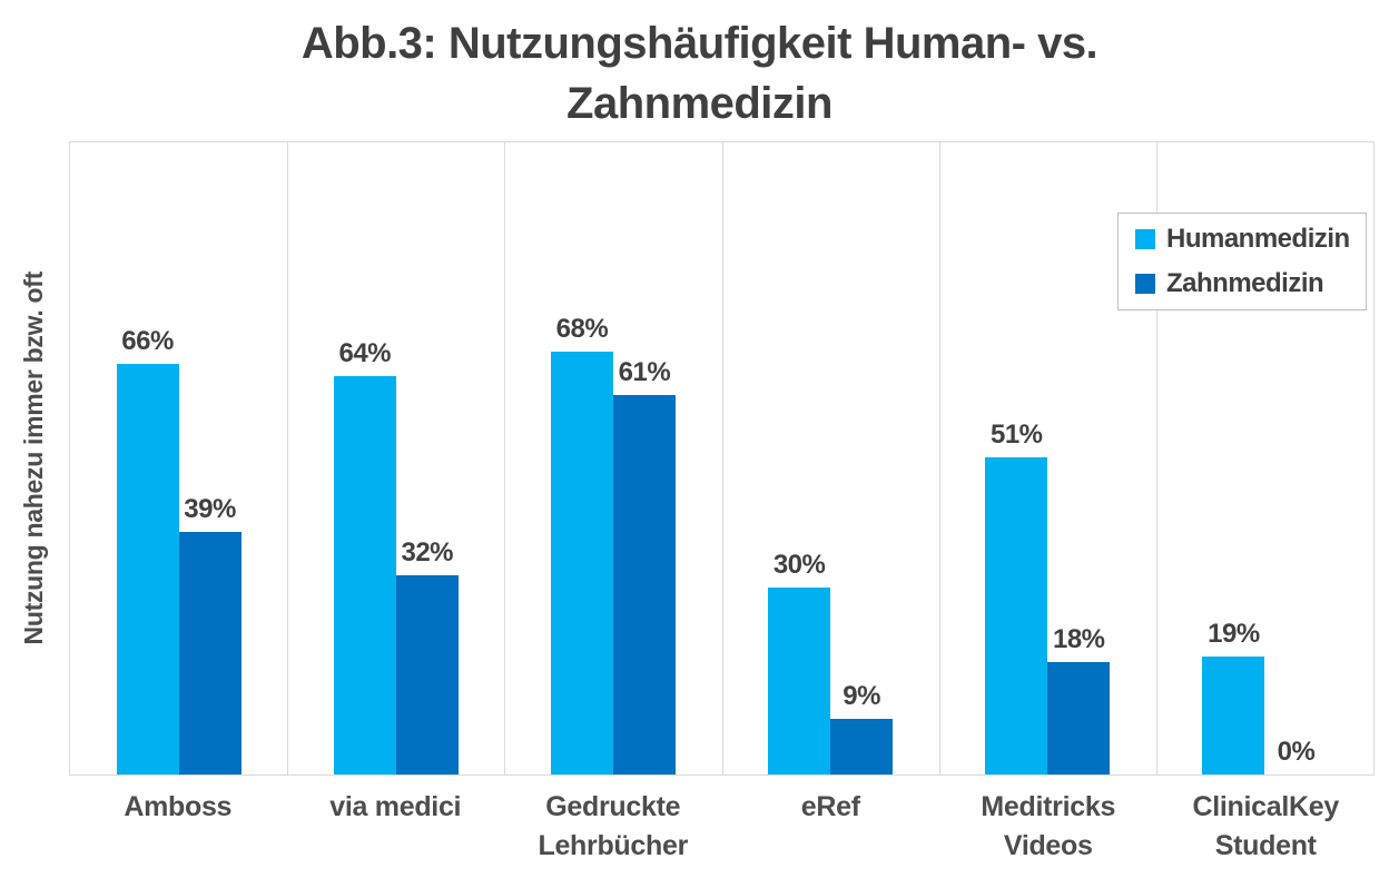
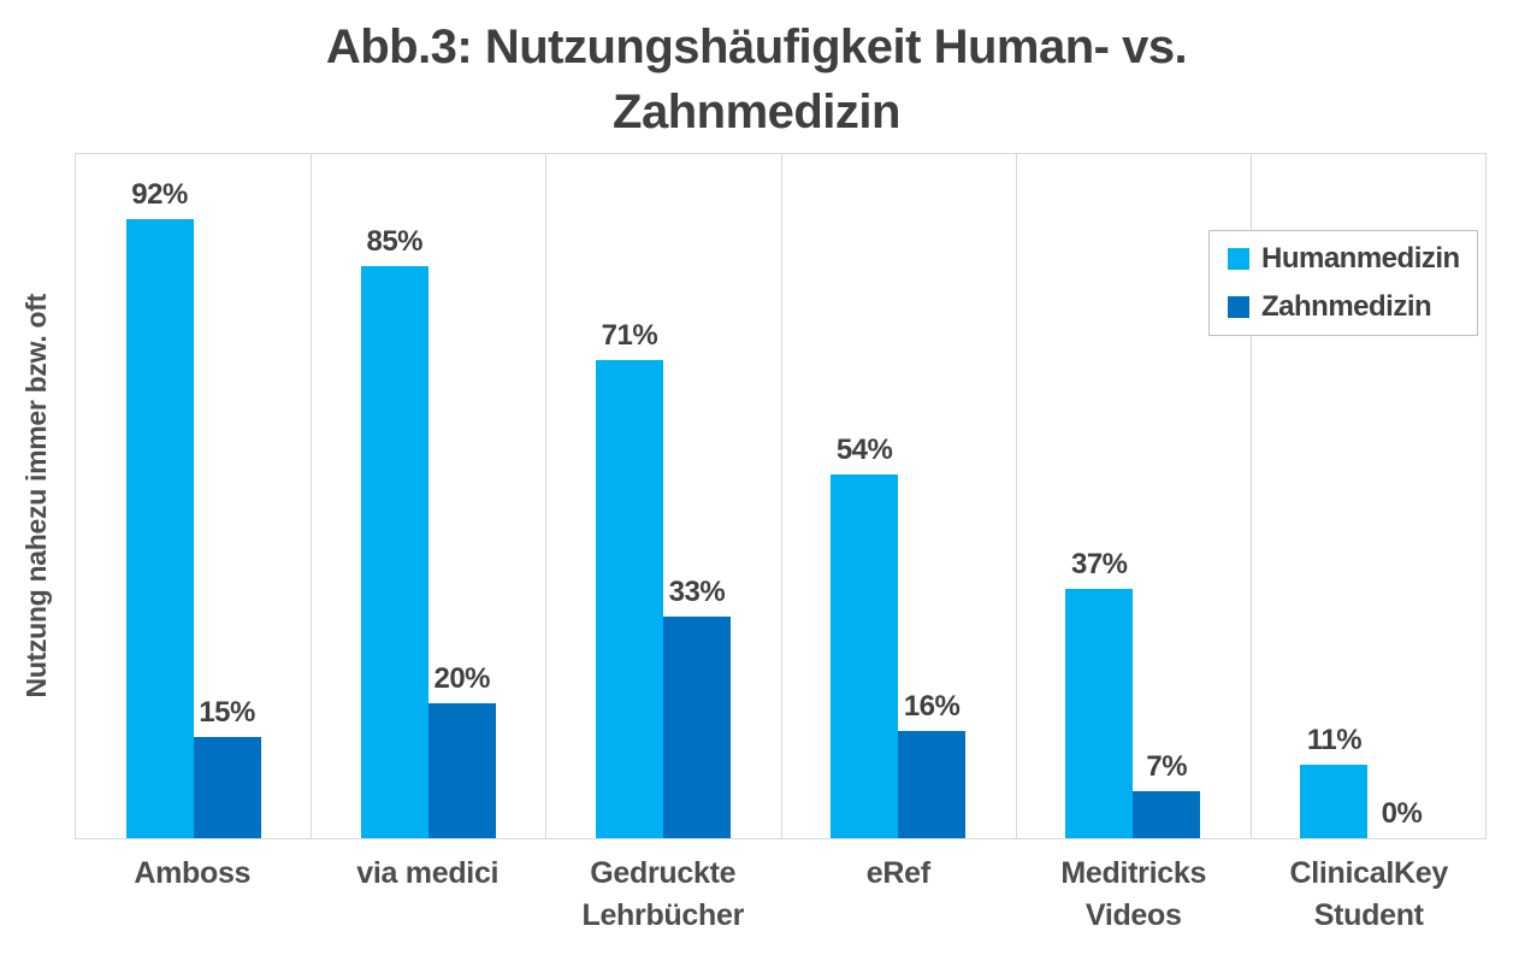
Humanmedizin/Amboss: 66% -> 92%
Zahnmedizin/Amboss: 39% -> 15%
Humanmedizin/via medici: 64% -> 85%
Zahnmedizin/via medici: 32% -> 20%
Humanmedizin/Gedruckte Lehrbücher: 68% -> 71%
Zahnmedizin/Gedruckte Lehrbücher: 61% -> 33%
Humanmedizin/eRef: 30% -> 54%
Zahnmedizin/eRef: 9% -> 16%
Humanmedizin/Meditricks Videos: 51% -> 37%
Zahnmedizin/Meditricks Videos: 18% -> 7%
Humanmedizin/ClinicalKey Student: 19% -> 11%
